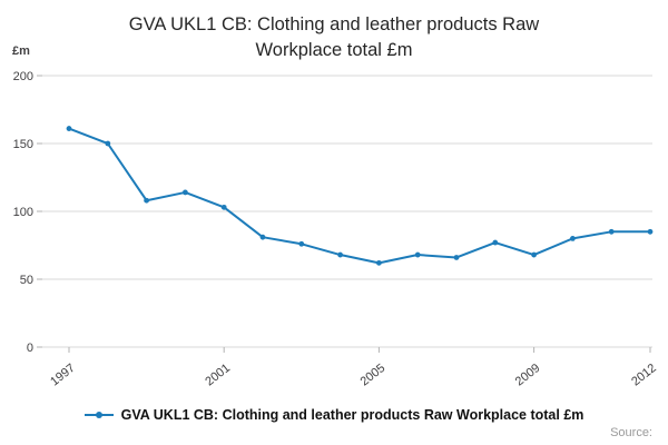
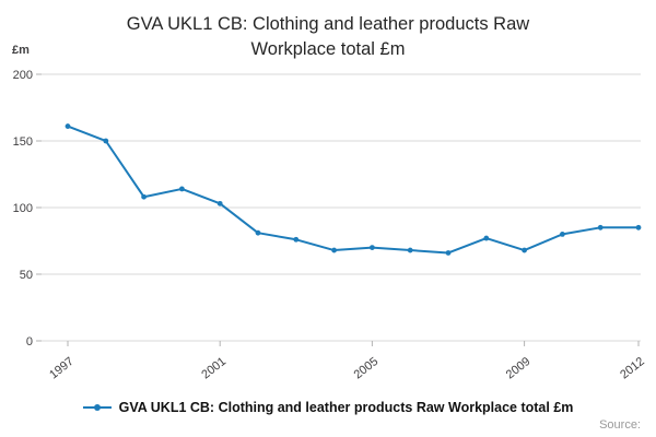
2005: 62 -> 70
